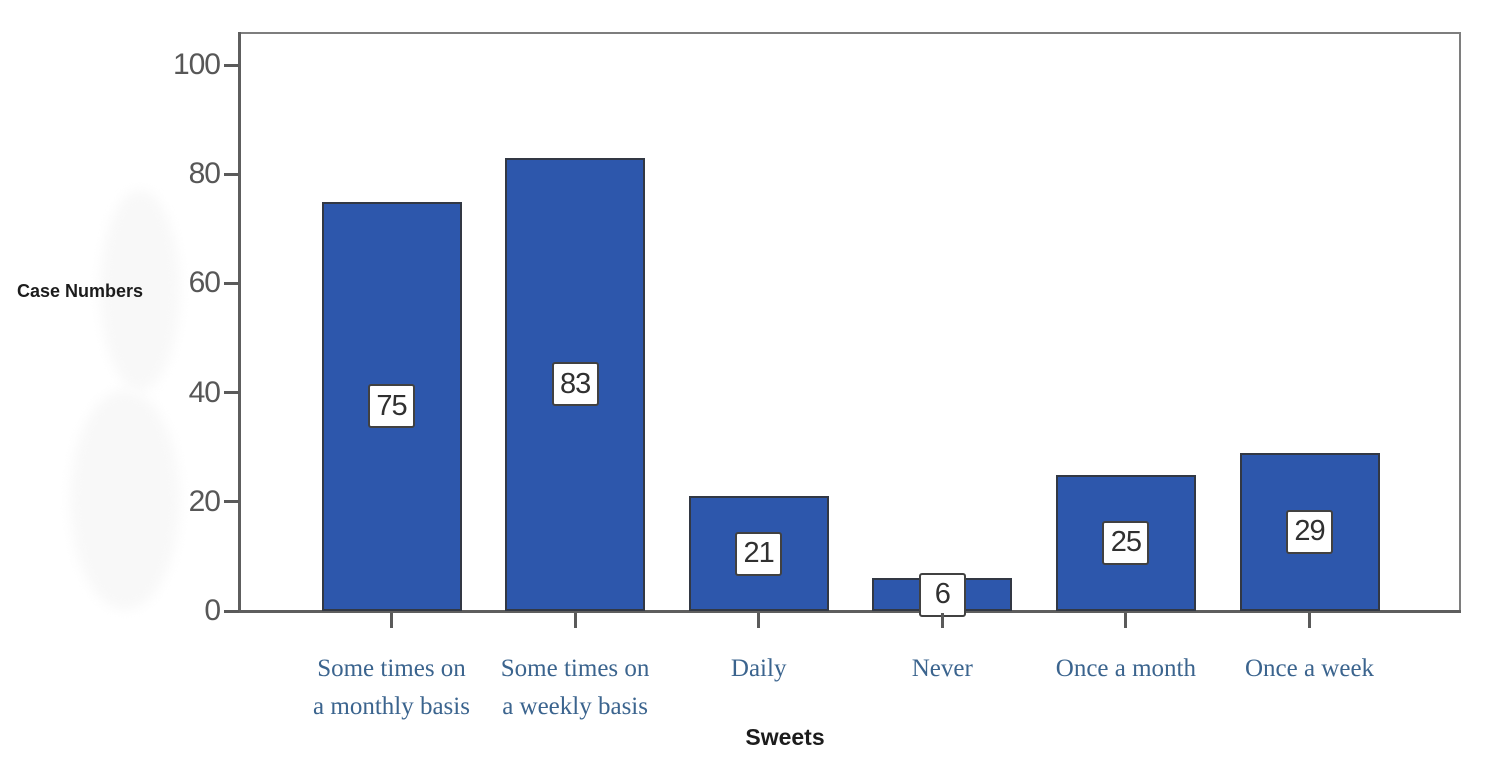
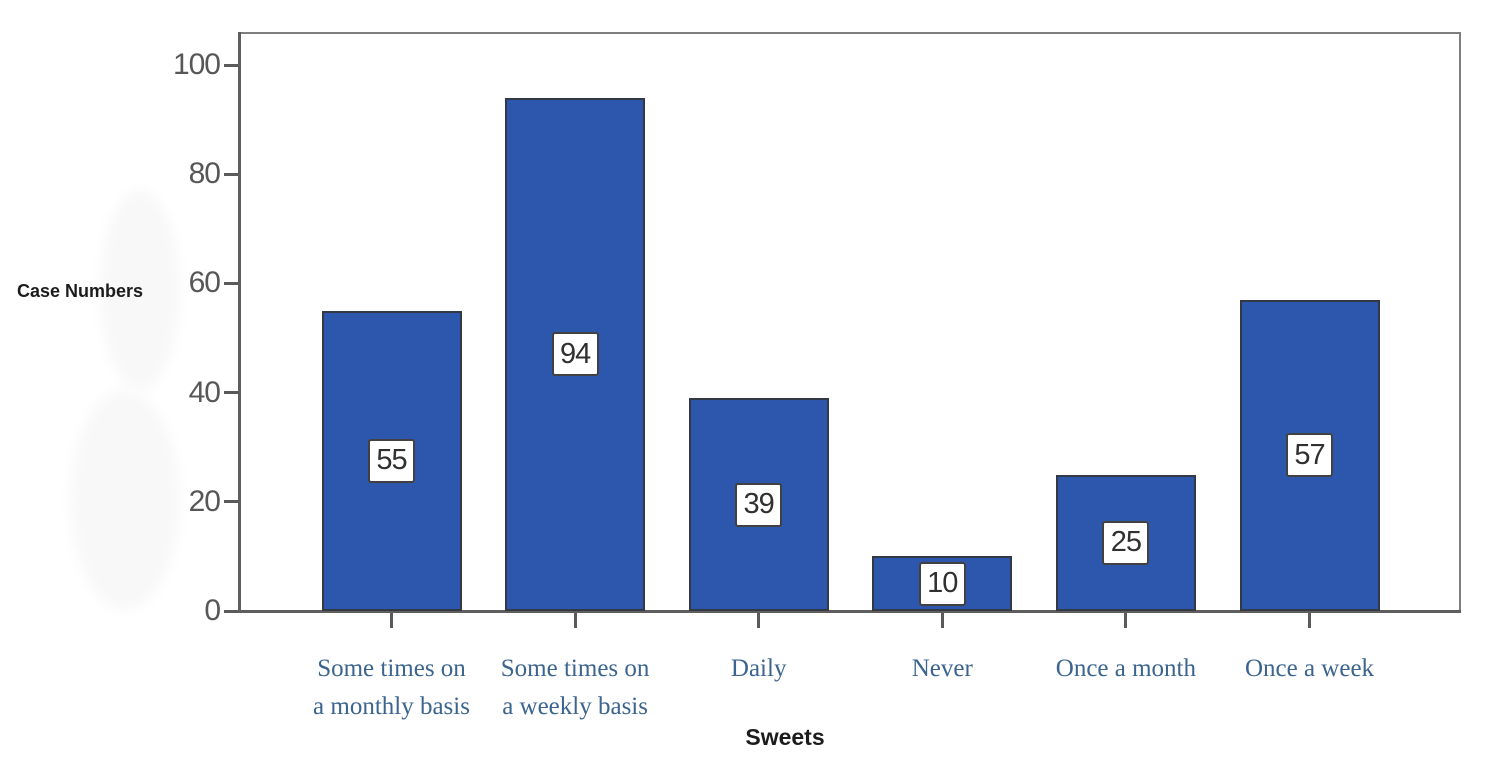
Some times on a monthly basis: 75 -> 55
Some times on a weekly basis: 83 -> 94
Daily: 21 -> 39
Never: 6 -> 10
Once a week: 29 -> 57
